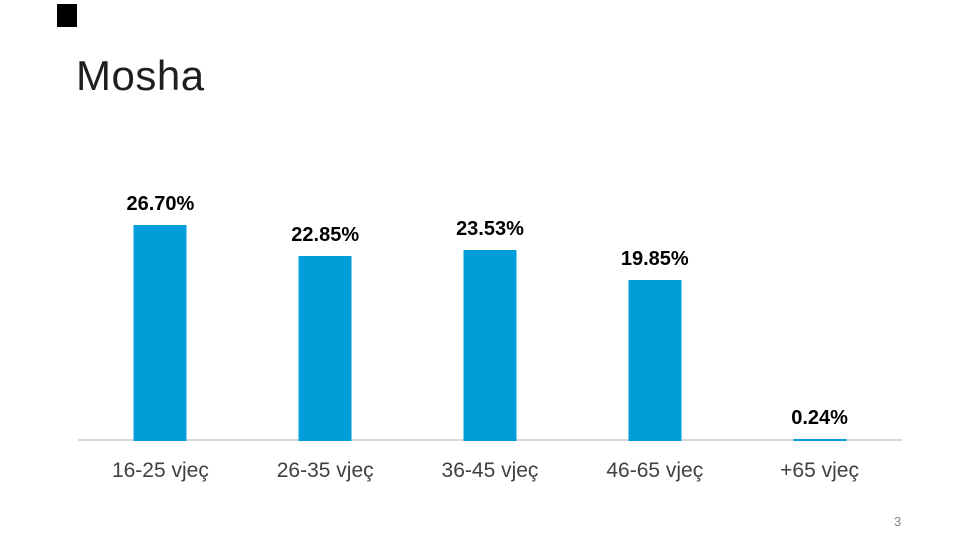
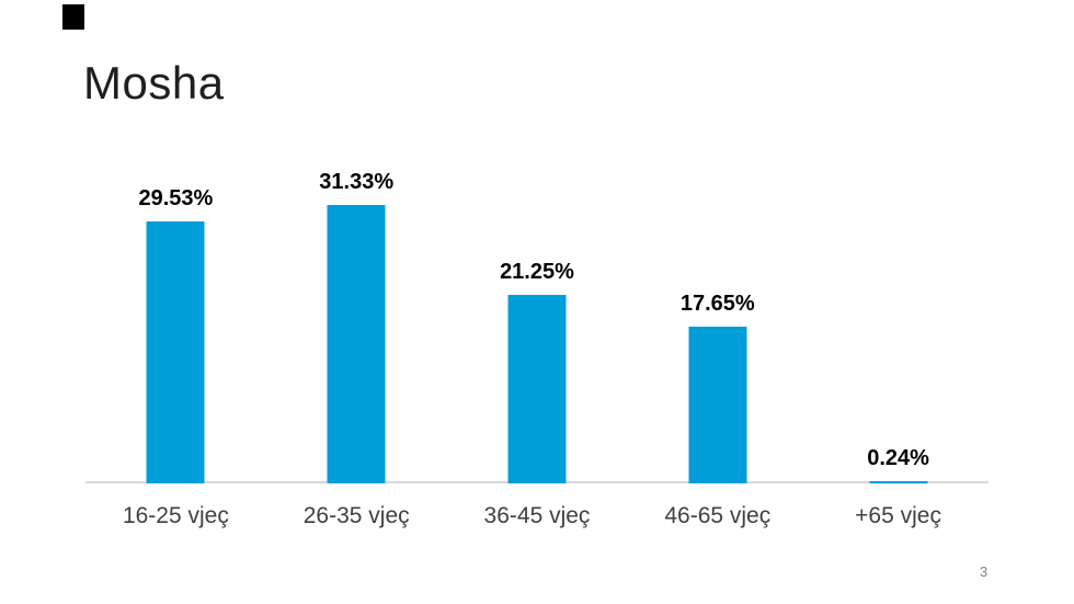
16-25 vjeç: 26.70% -> 29.53%
26-35 vjeç: 22.85% -> 31.33%
36-45 vjeç: 23.53% -> 21.25%
46-65 vjeç: 19.85% -> 17.65%
